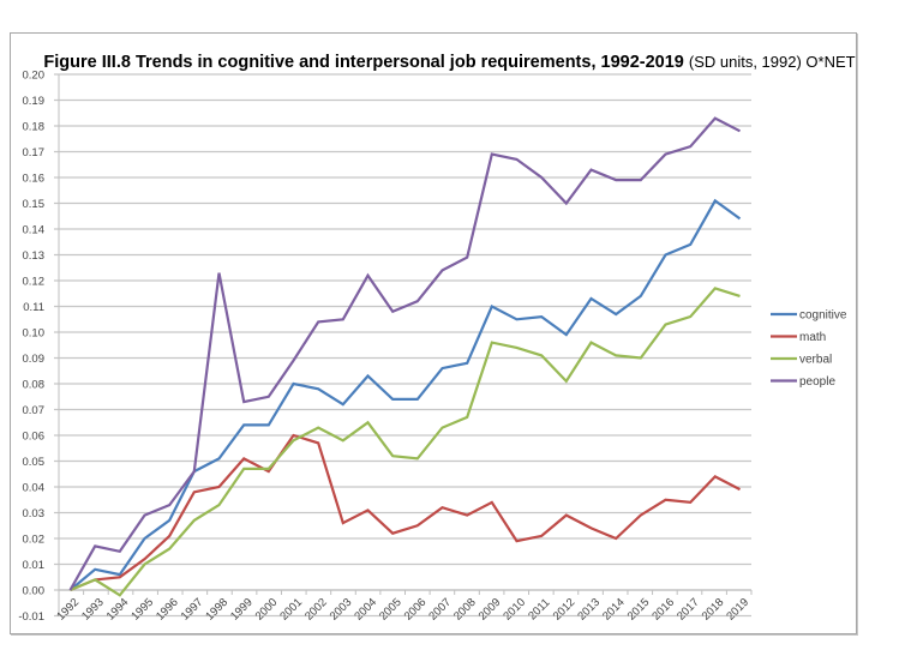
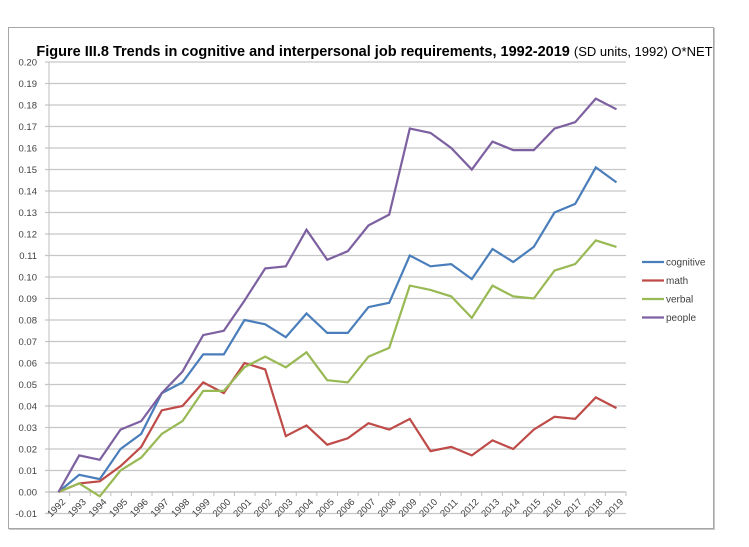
people/1998: 0.123 -> 0.056
math/2012: 0.029 -> 0.017
